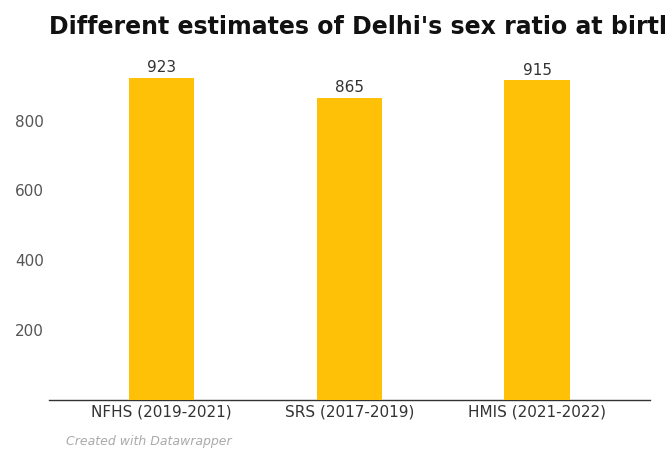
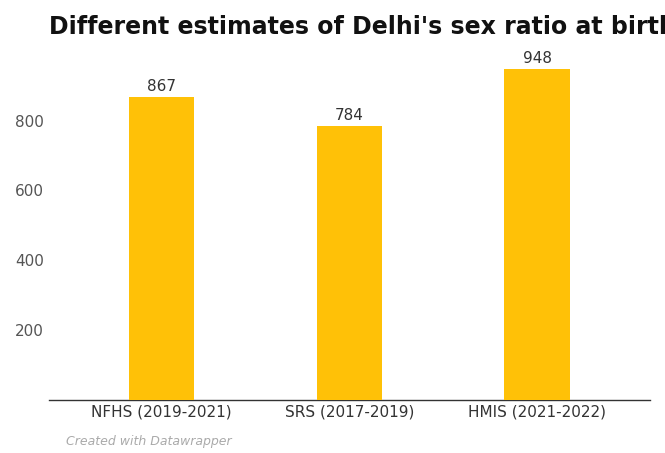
NFHS (2019-2021): 923 -> 867
SRS (2017-2019): 865 -> 784
HMIS (2021-2022): 915 -> 948
